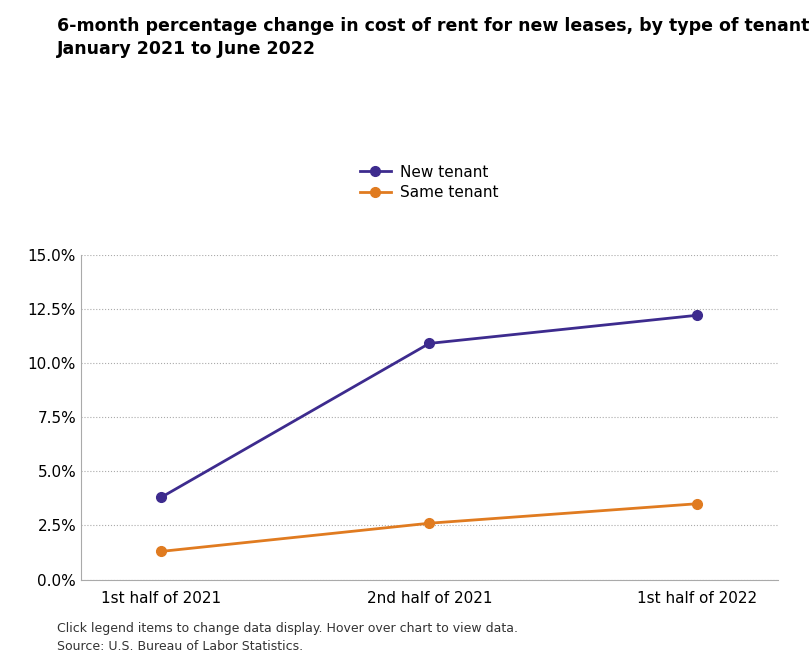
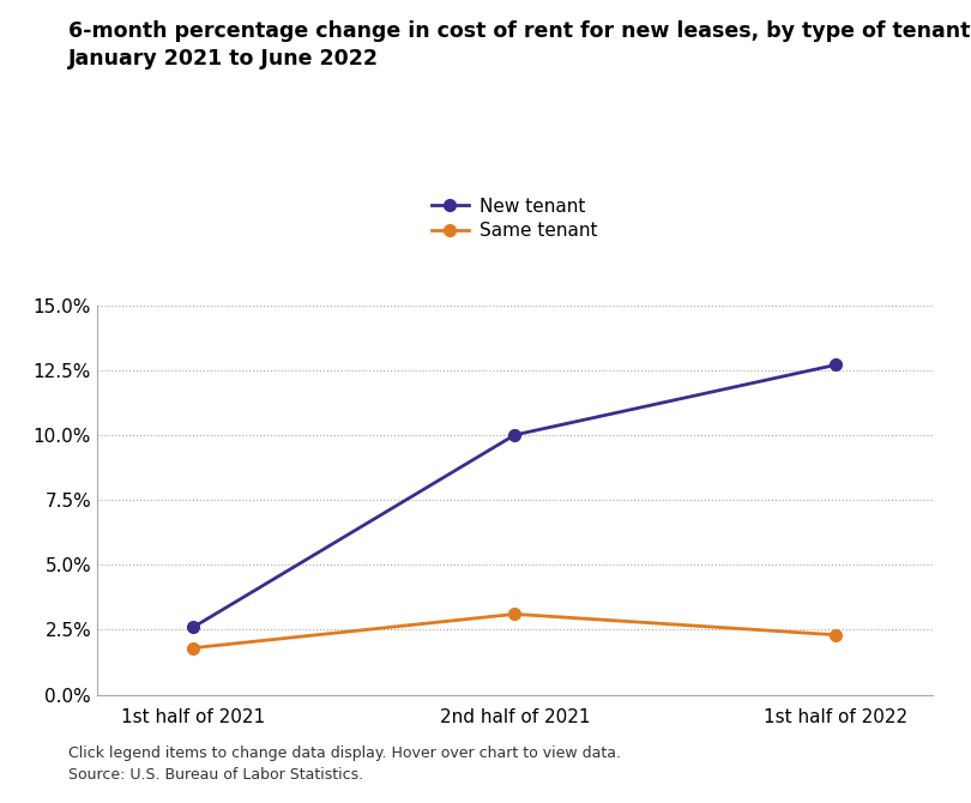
New tenant/1st half of 2021: 3.8% -> 2.6%
Same tenant/1st half of 2021: 1.3% -> 1.8%
New tenant/2nd half of 2021: 10.9% -> 10.0%
Same tenant/2nd half of 2021: 2.6% -> 3.1%
New tenant/1st half of 2022: 12.2% -> 12.7%
Same tenant/1st half of 2022: 3.5% -> 2.3%
